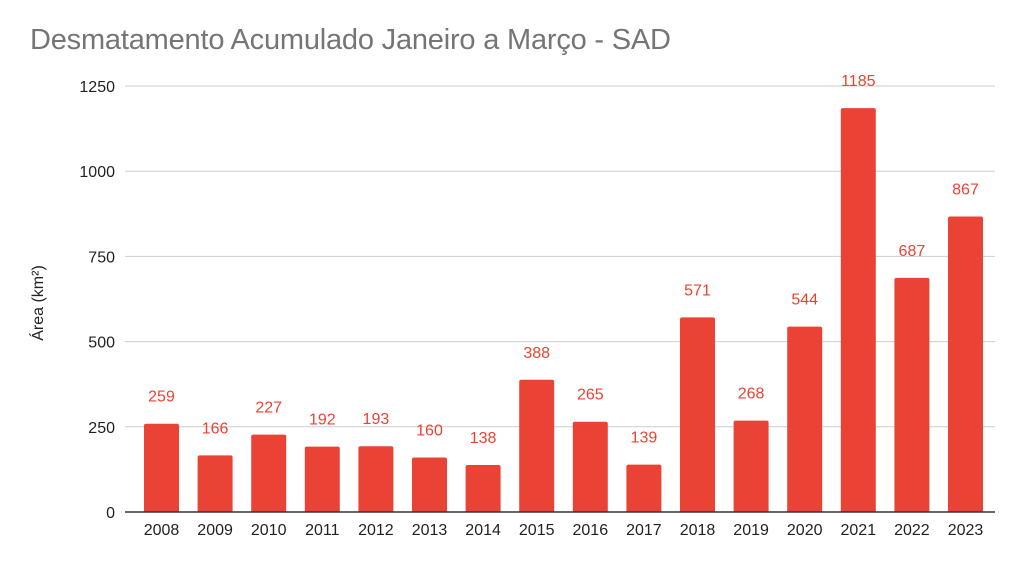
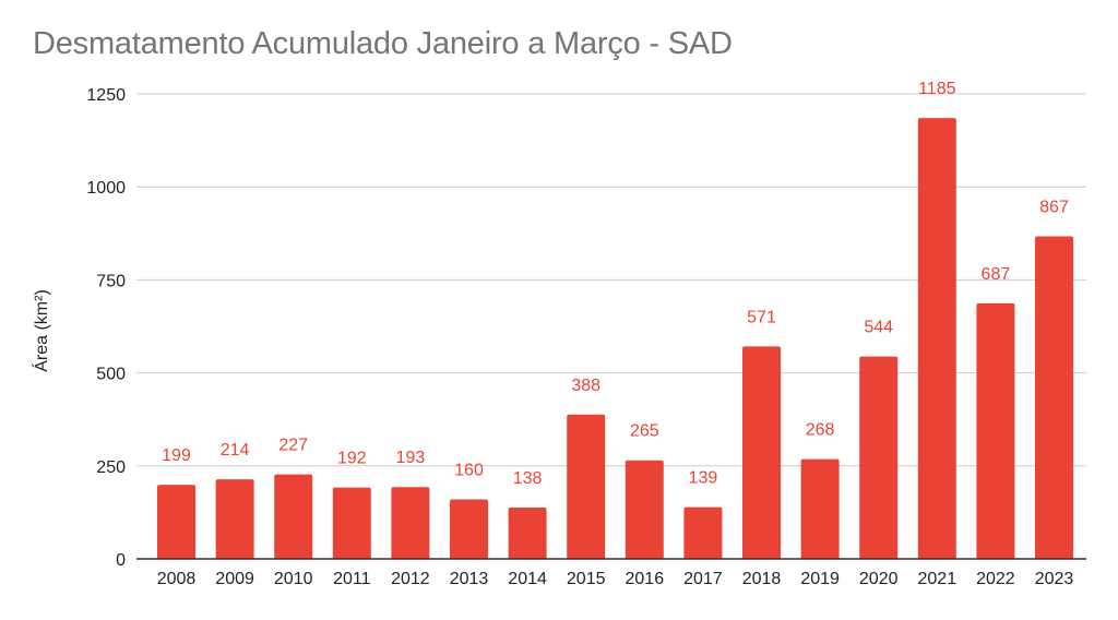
2008: 259 -> 199
2009: 166 -> 214
